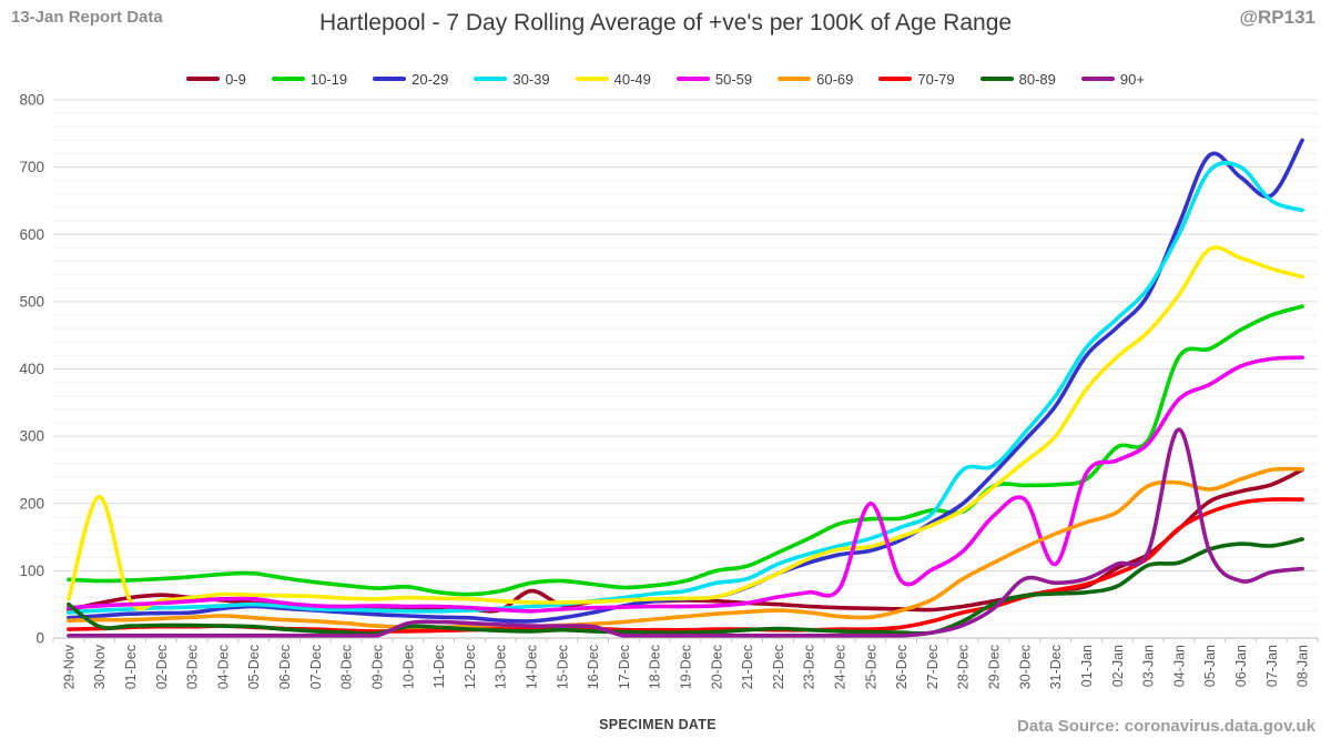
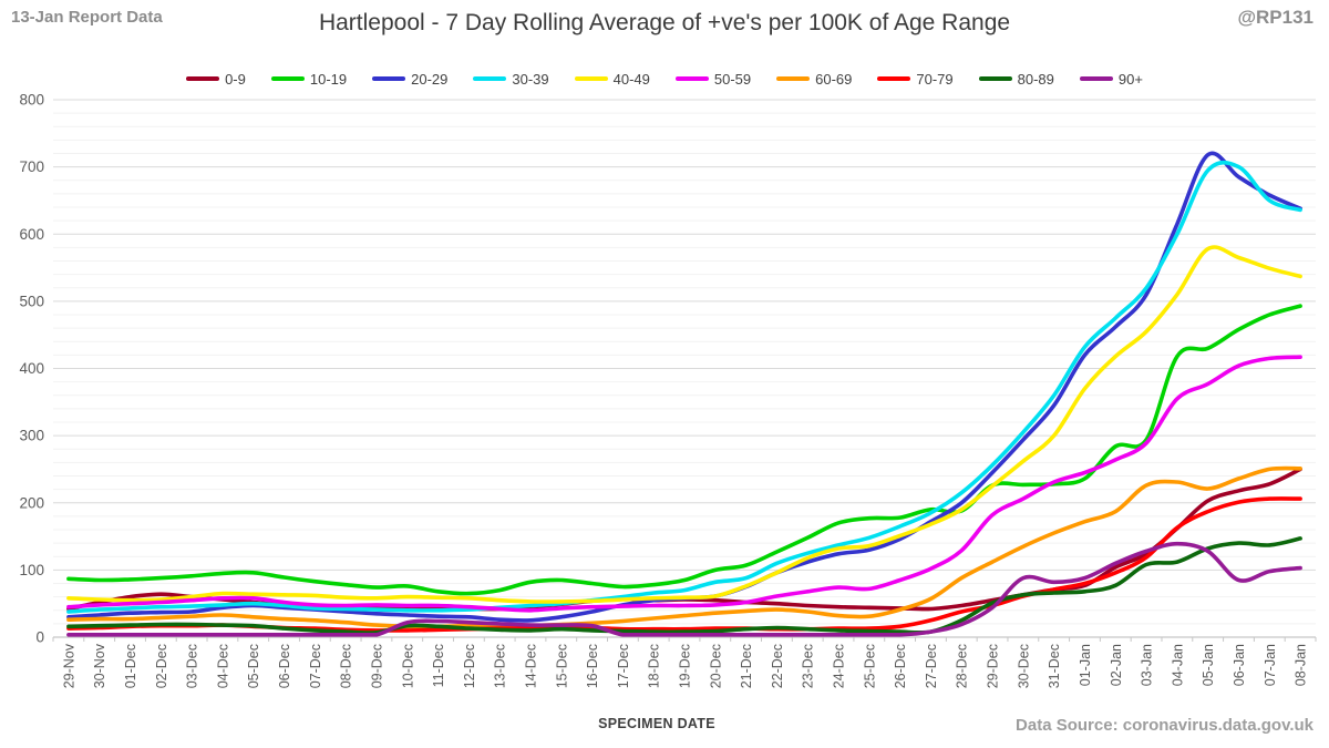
80-89/29-Nov: 50 -> 20
40-49/30-Nov: 210 -> 60
0-9/14-Dec: 70 -> 40
50-59/25-Dec: 200 -> 70
30-39/28-Dec: 250 -> 220
50-59/31-Dec: 110 -> 230
90+/04-Jan: 310 -> 140
20-29/08-Jan: 740 -> 640
